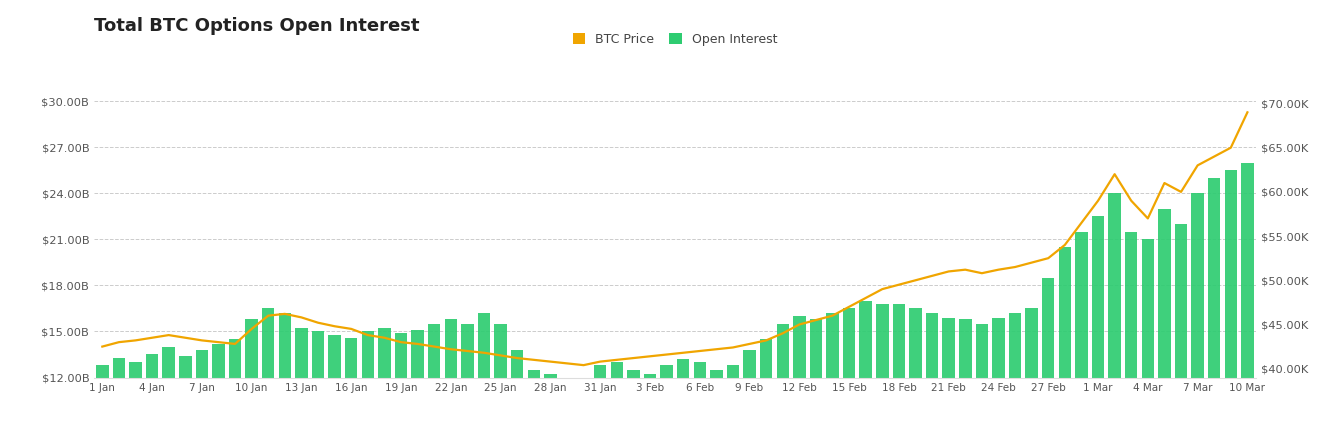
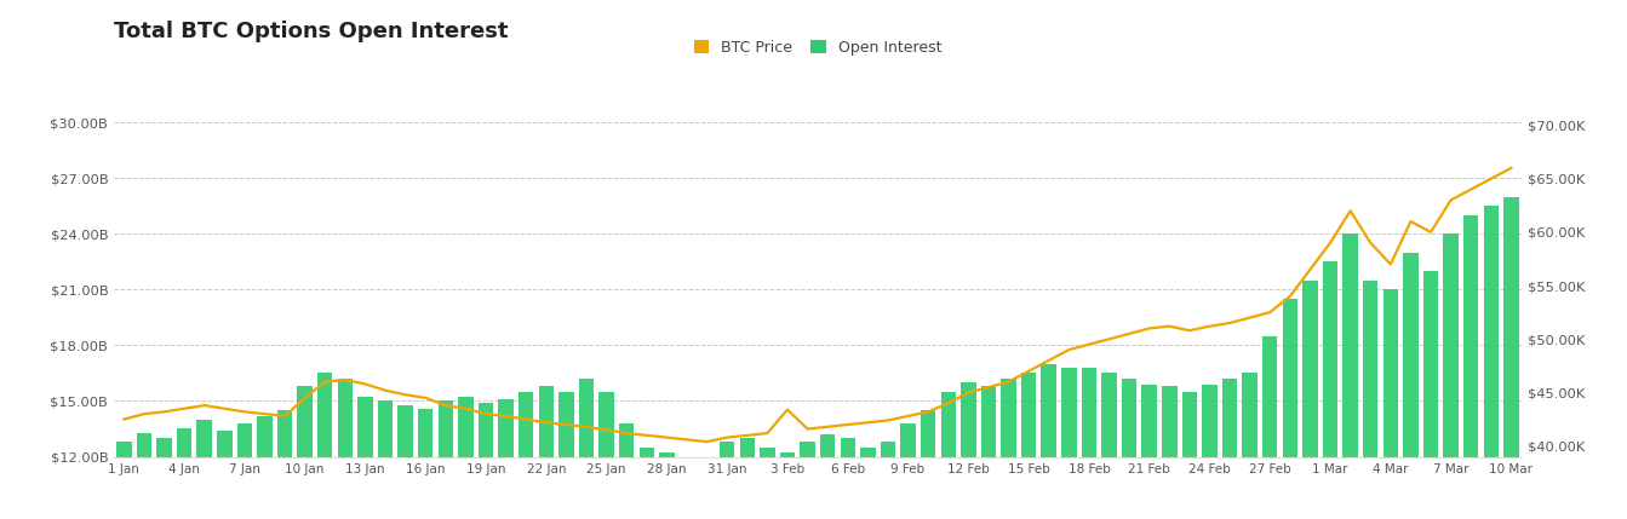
BTC Price/3 Feb: $41.4K -> $43.4K
BTC Price/10 Mar: $69.0K -> $66.0K
